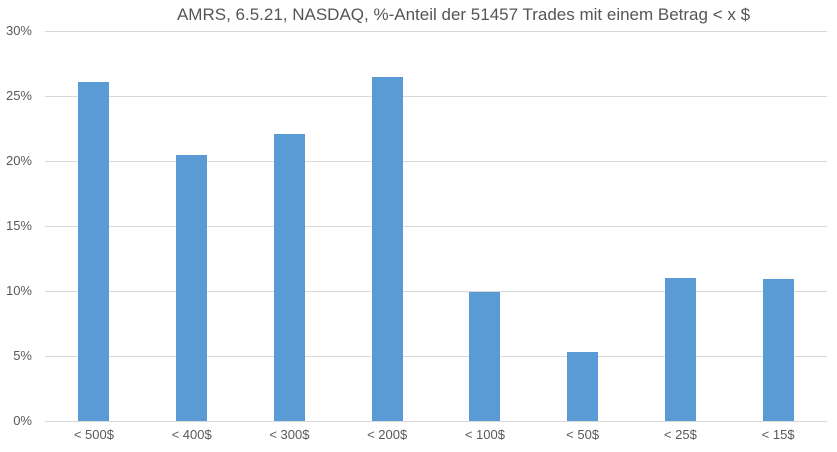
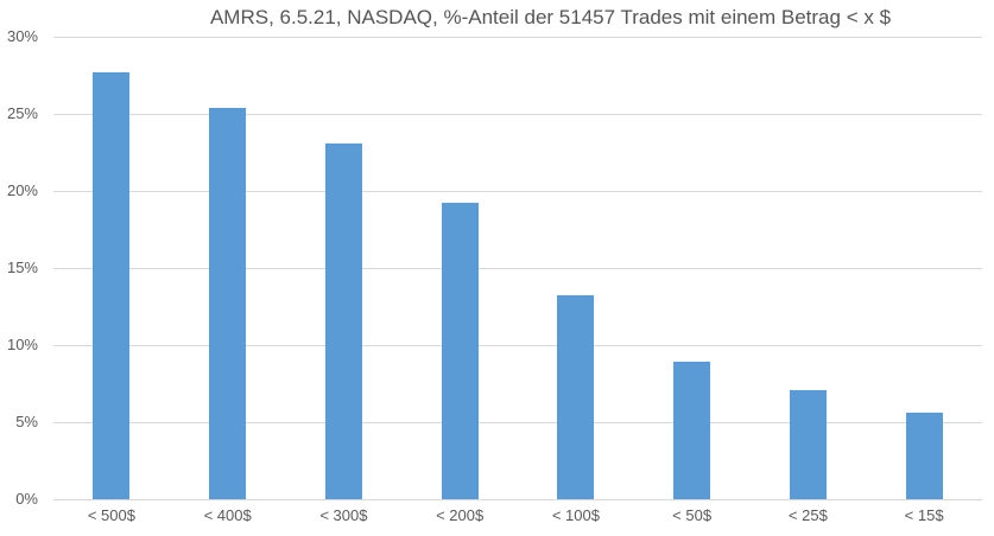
< 500$: 26.1% -> 27.7%
< 400$: 20.5% -> 25.4%
< 300$: 22.1% -> 23.1%
< 200$: 26.5% -> 19.2%
< 100$: 9.9% -> 13.2%
< 50$: 5.3% -> 8.9%
< 25$: 11.0% -> 7.1%
< 15$: 10.9% -> 5.6%
